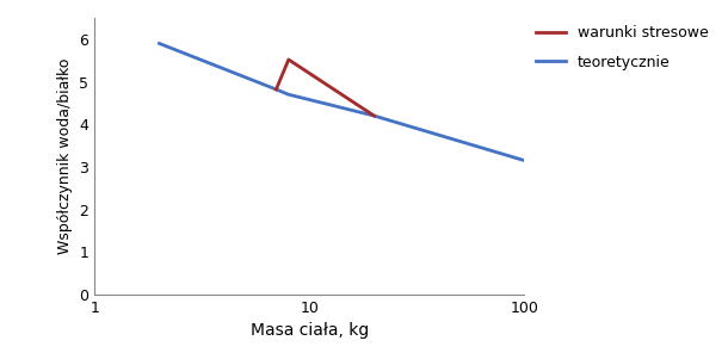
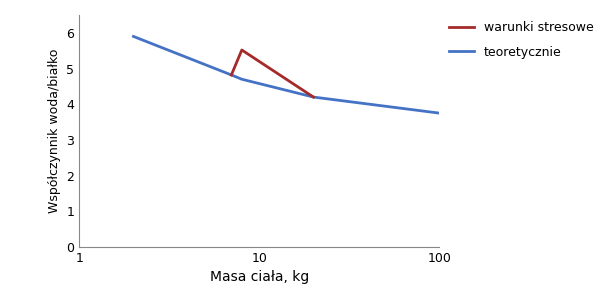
teoretycznie/100: 3.15 -> 3.75
